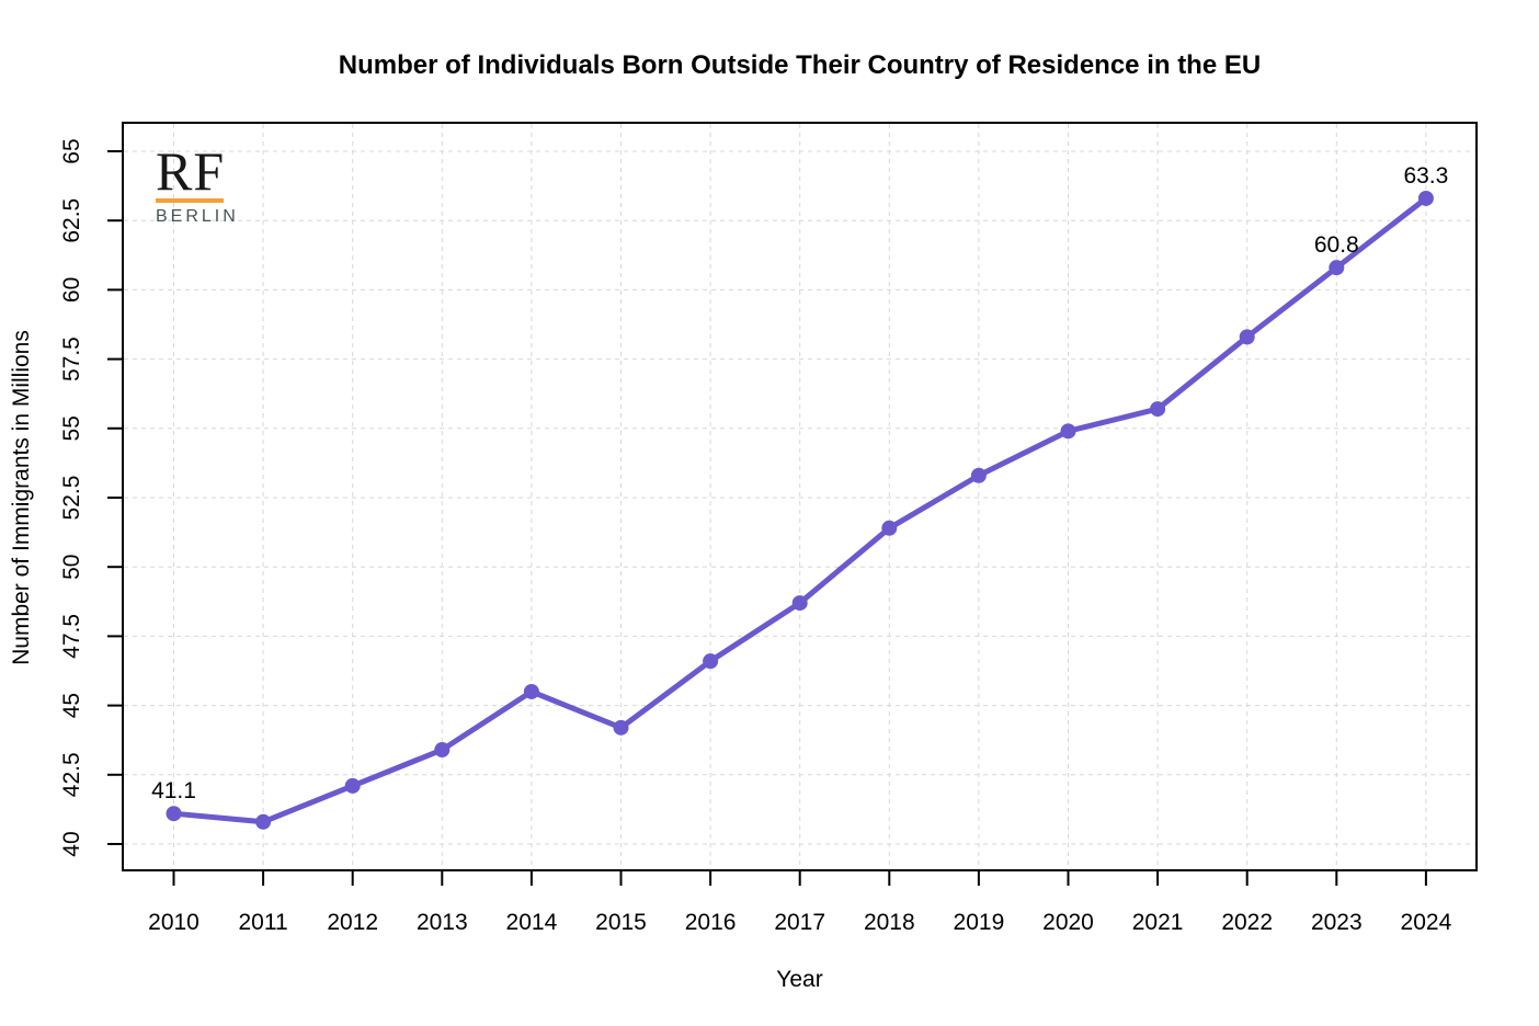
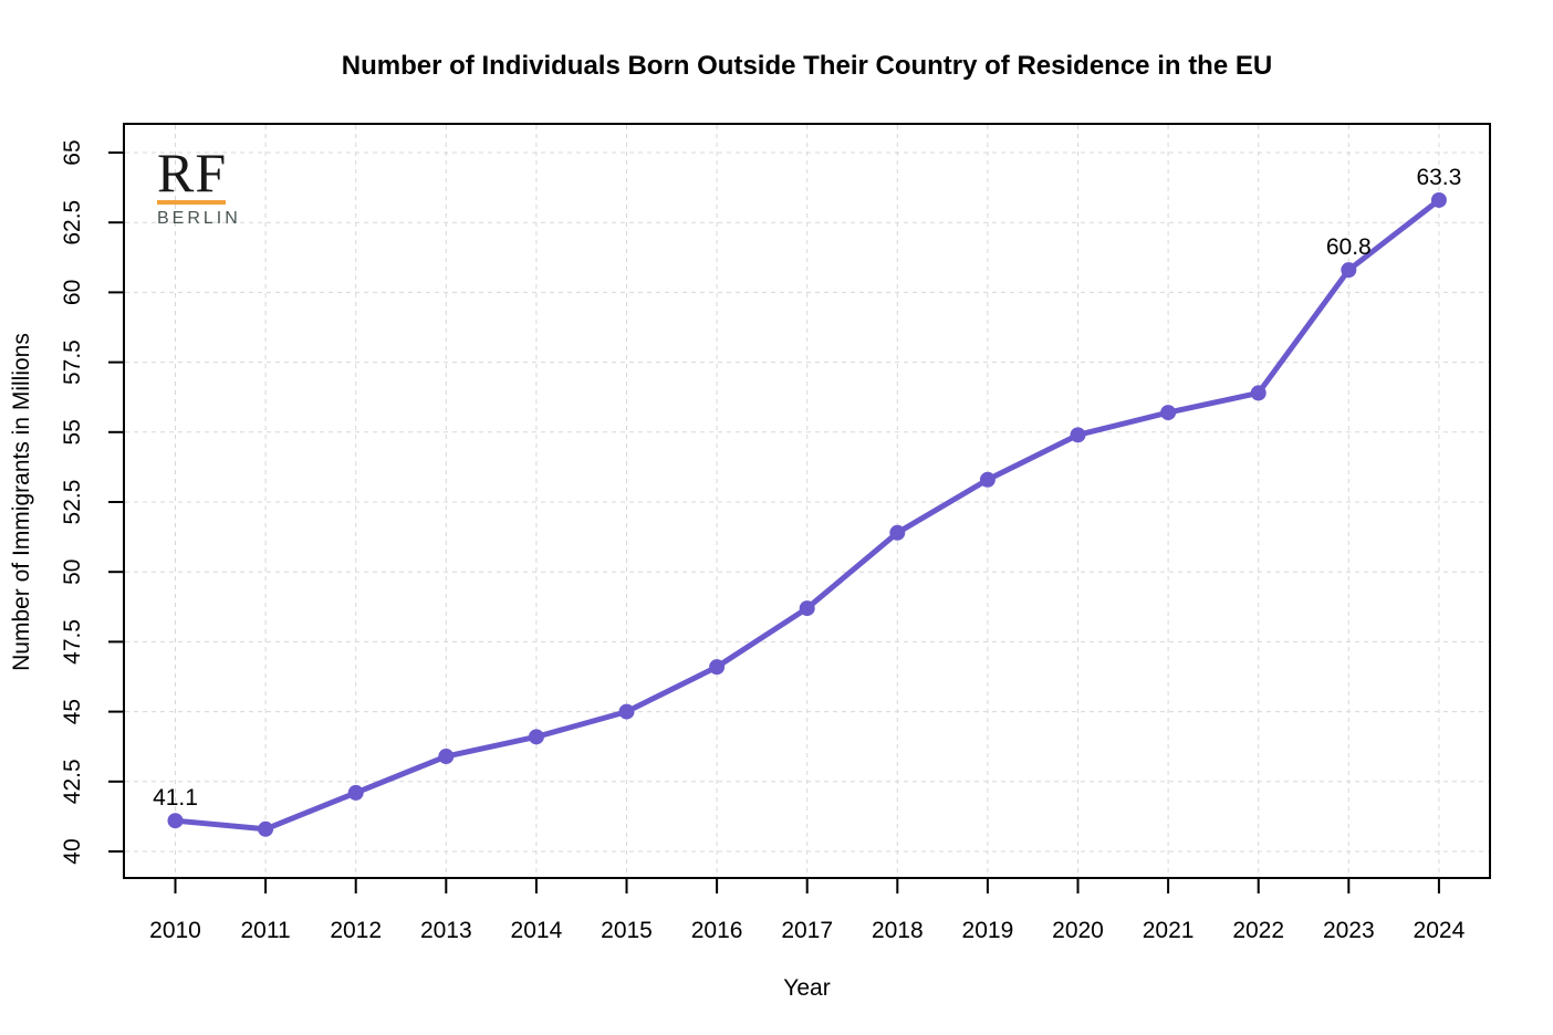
2014: 45.5 -> 44.1
2015: 44.2 -> 45.0
2022: 58.3 -> 56.4
